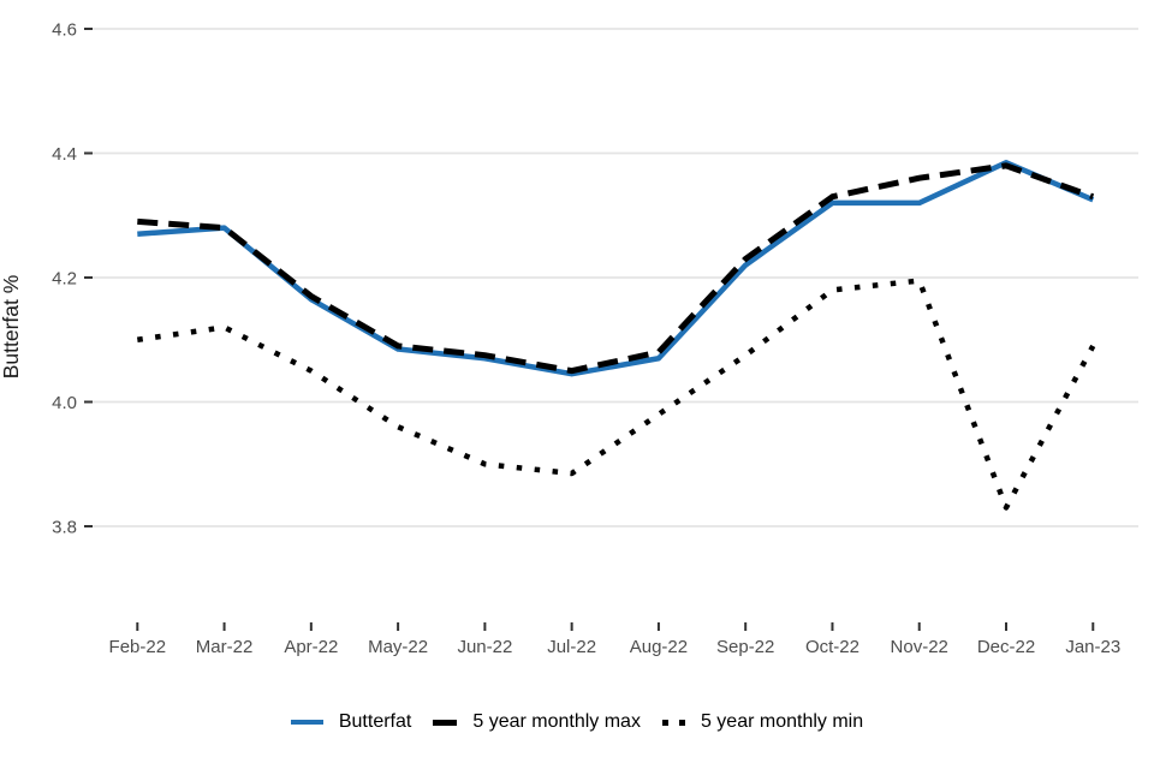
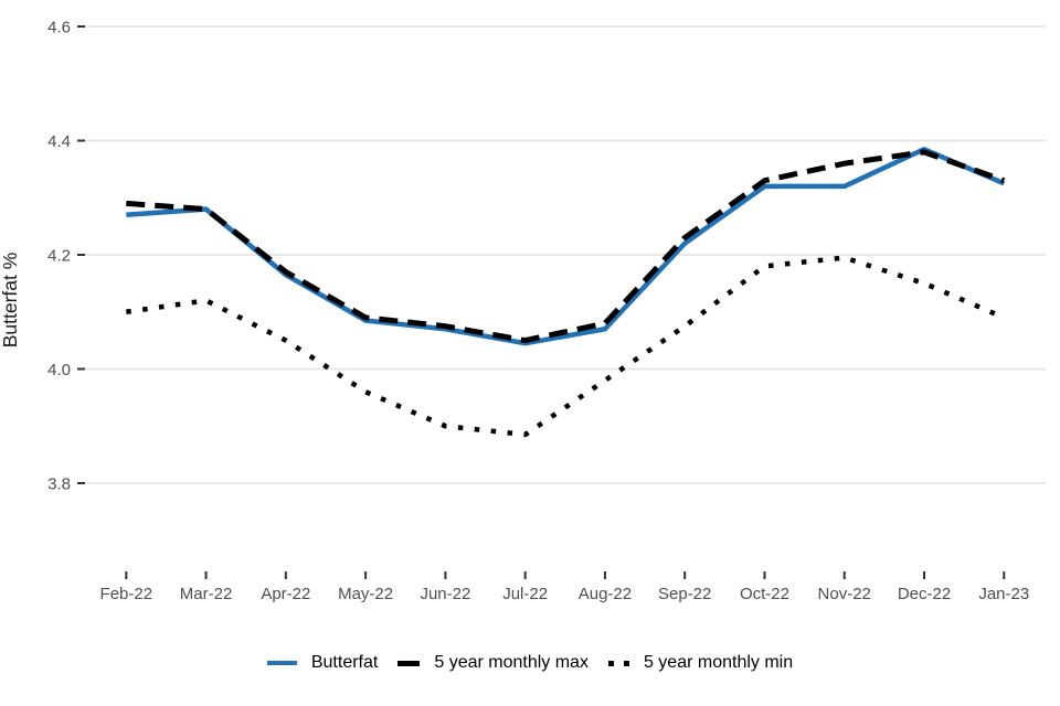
5 year monthly min/Dec-22: 3.83 -> 4.15
